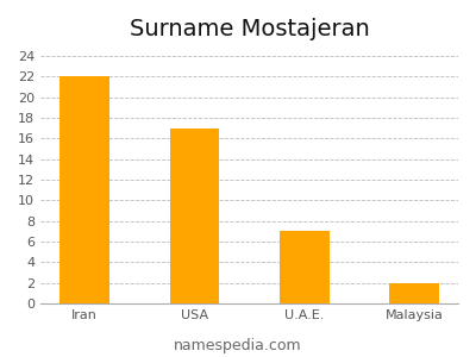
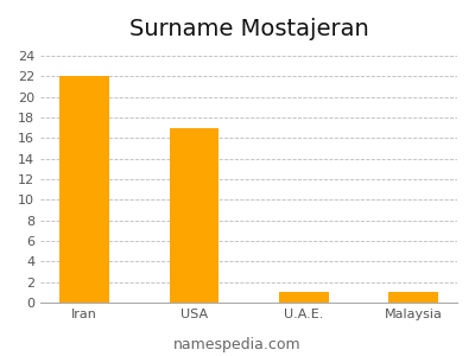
U.A.E.: 7 -> 1
Malaysia: 2 -> 1
